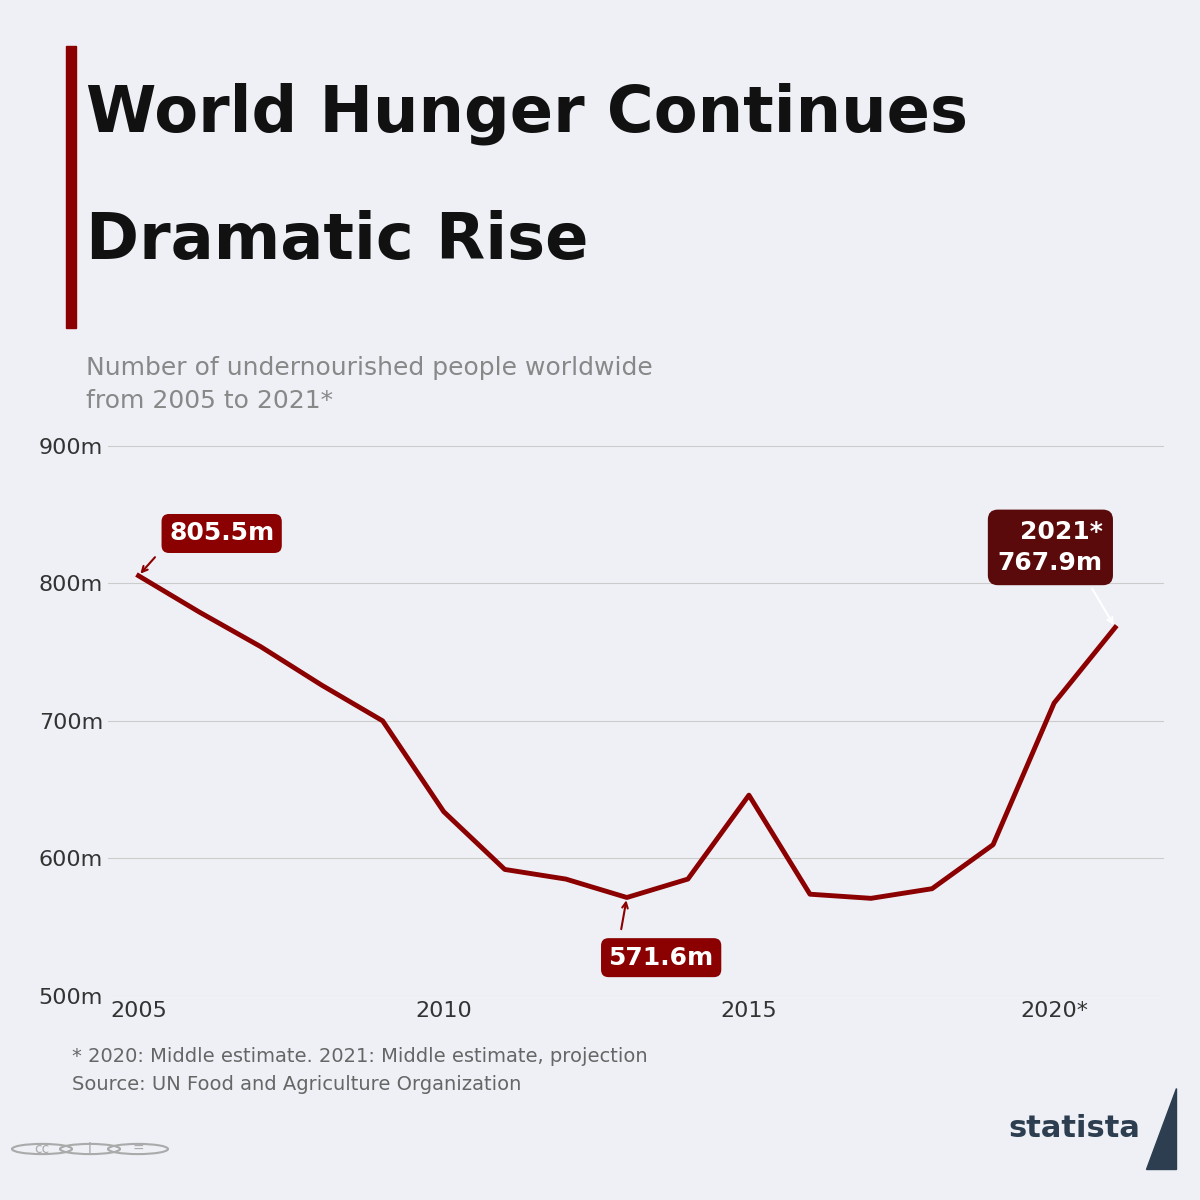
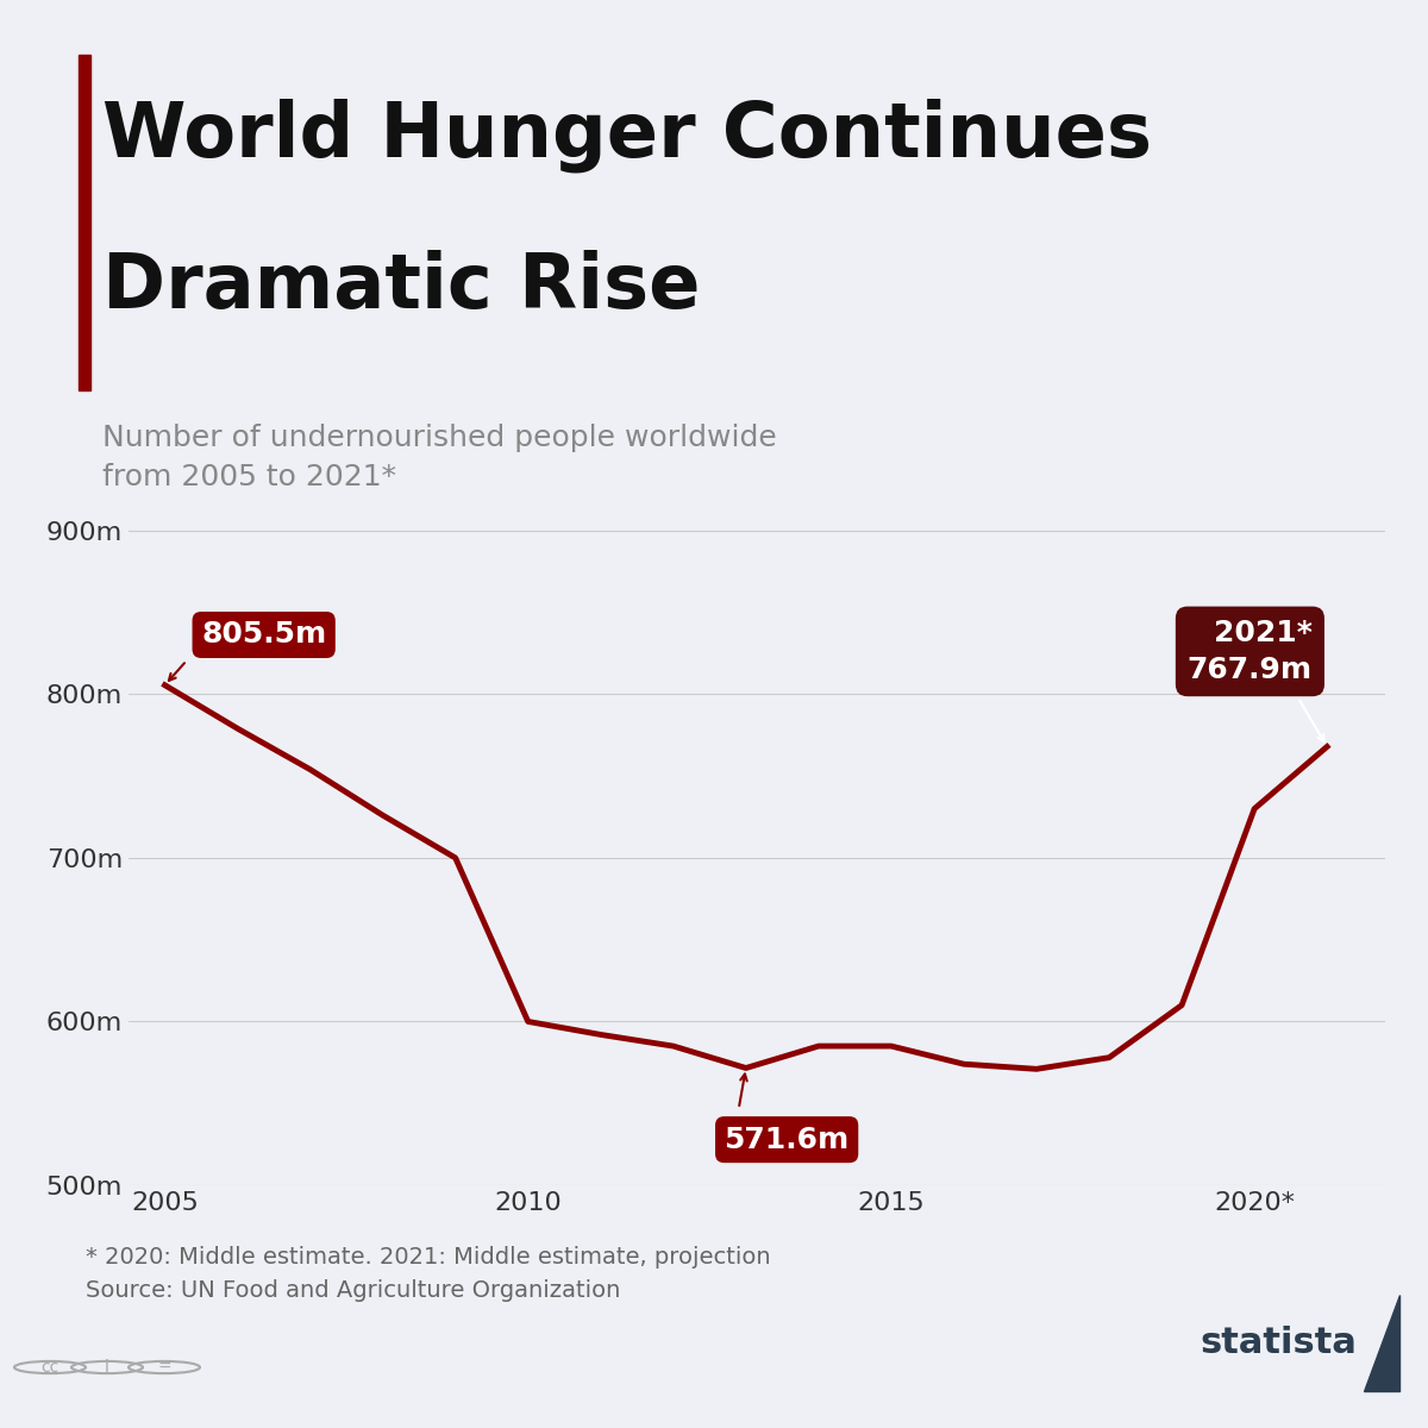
2010: 634m -> 600m
2015: 646m -> 585m
2020*: 713m -> 730m
